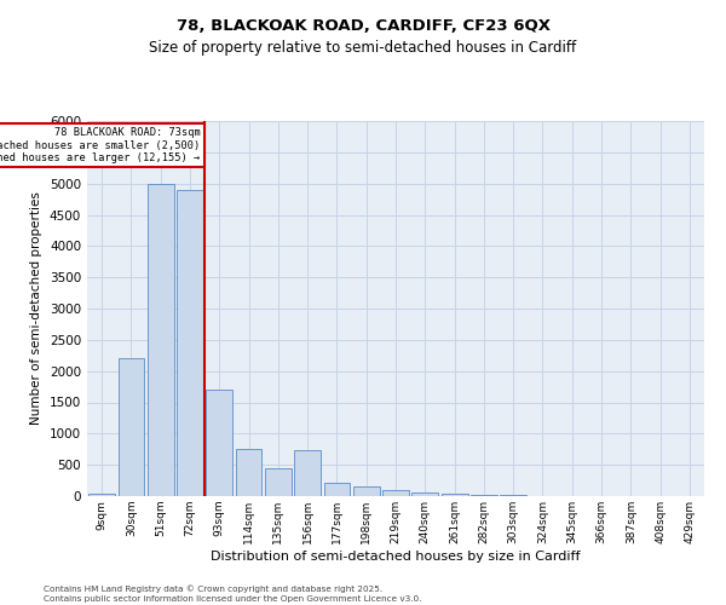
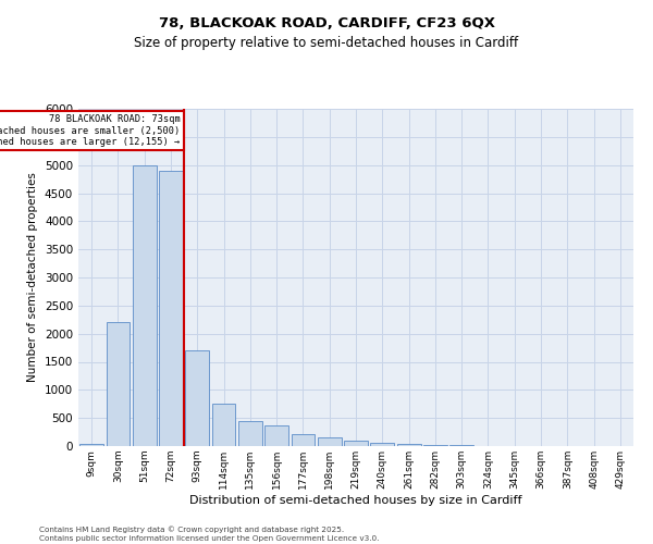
156sqm: 740 -> 370
